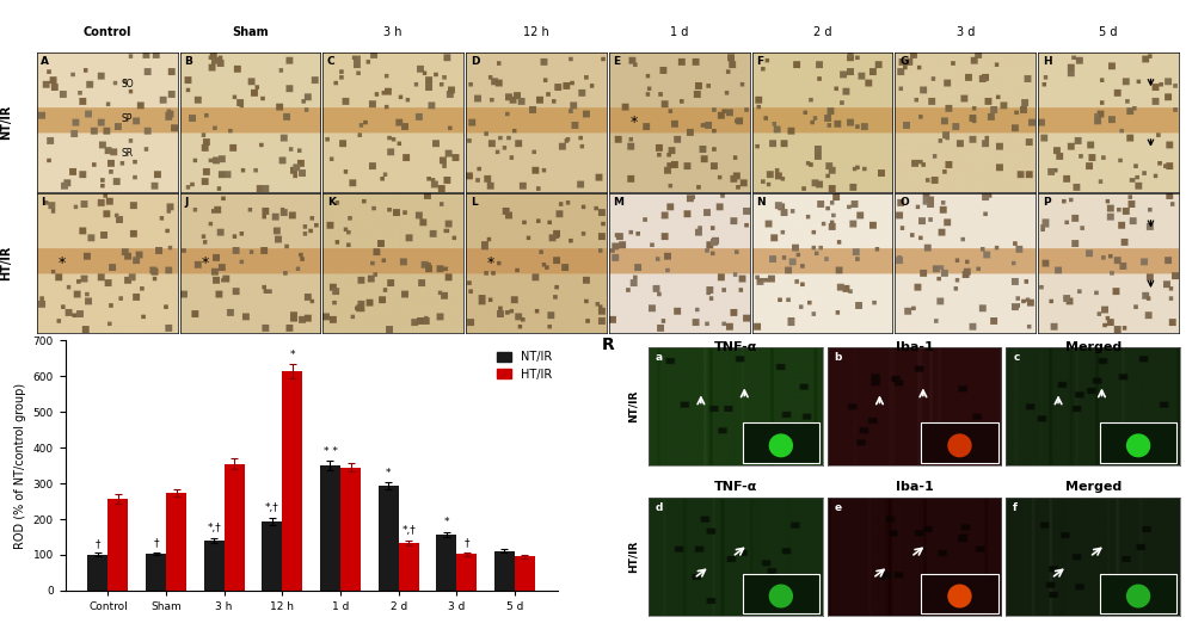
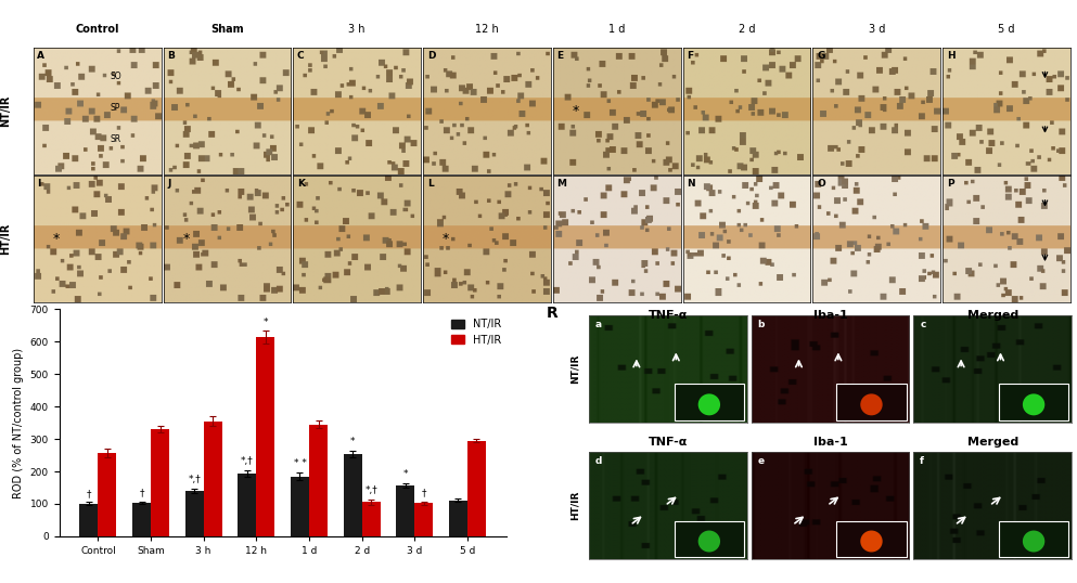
HT/IR/Sham: 274 -> 330
NT/IR/1 d: 350 -> 185
NT/IR/2 d: 292 -> 255
HT/IR/2 d: 133 -> 105
HT/IR/5 d: 95 -> 295
